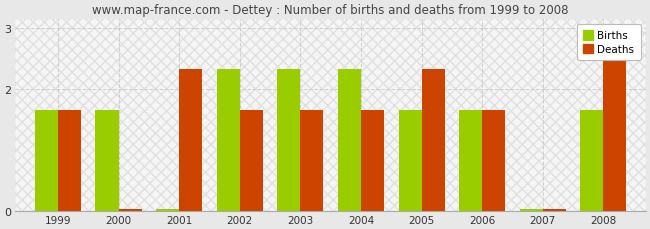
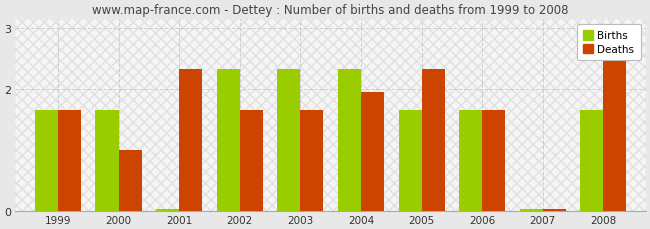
Deaths/2000: 0.02 -> 1.00
Deaths/2004: 1.65 -> 1.94
